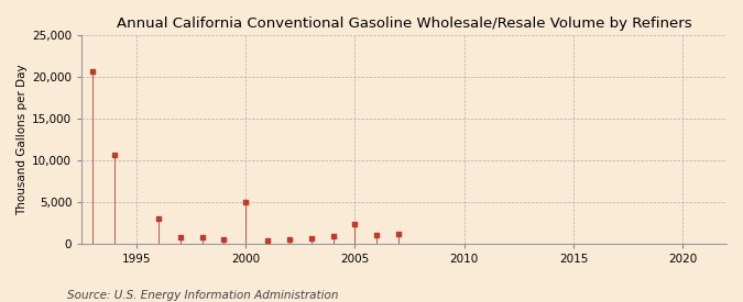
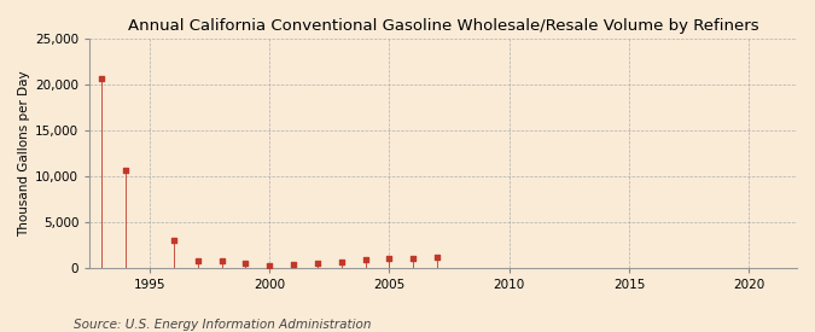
2000: 5,000 -> 200
2005: 2,400 -> 1,000
